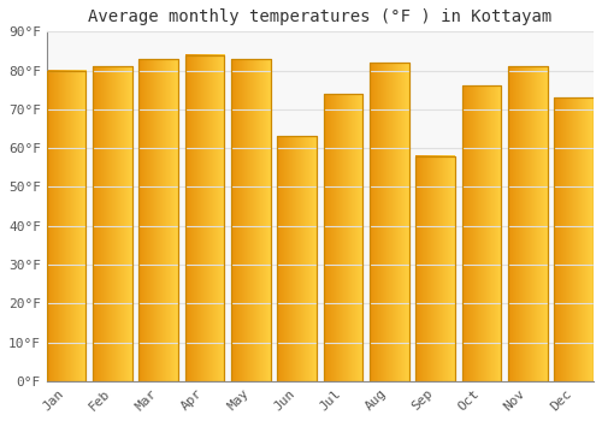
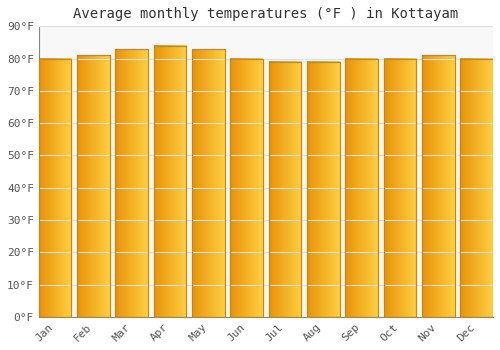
Jun: 63°F -> 80°F
Jul: 74°F -> 79°F
Aug: 82°F -> 79°F
Sep: 58°F -> 80°F
Oct: 76°F -> 80°F
Dec: 73°F -> 80°F
